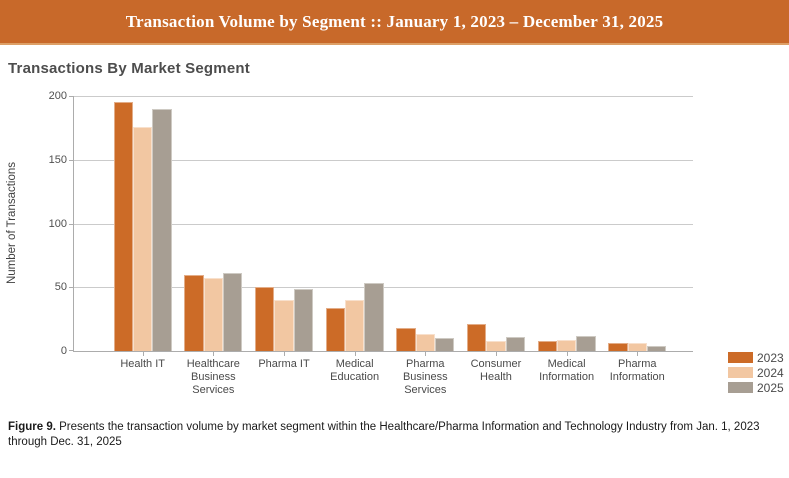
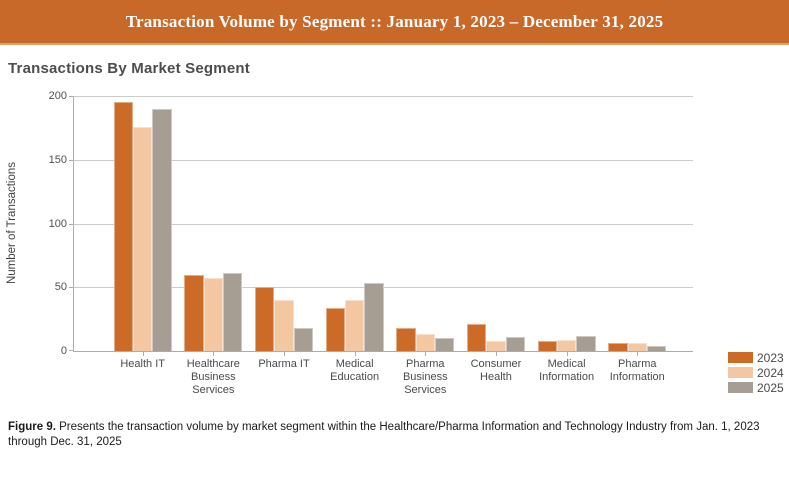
2025/Pharma IT: 49 -> 18
